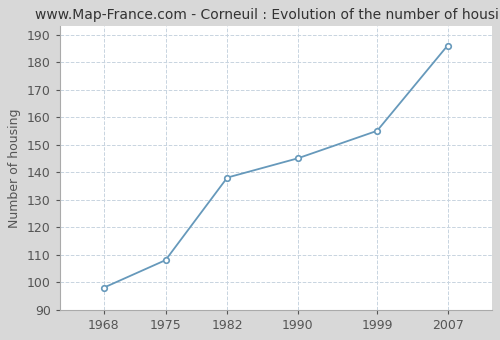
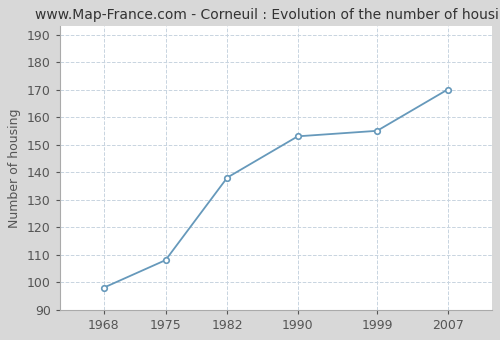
1990: 145 -> 153
2007: 186 -> 170
